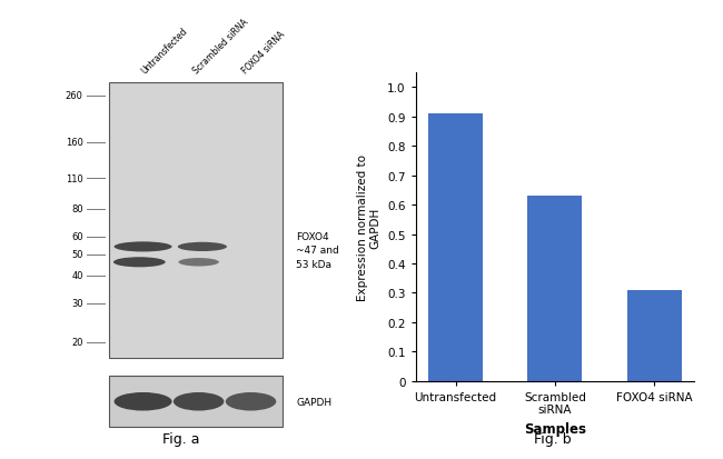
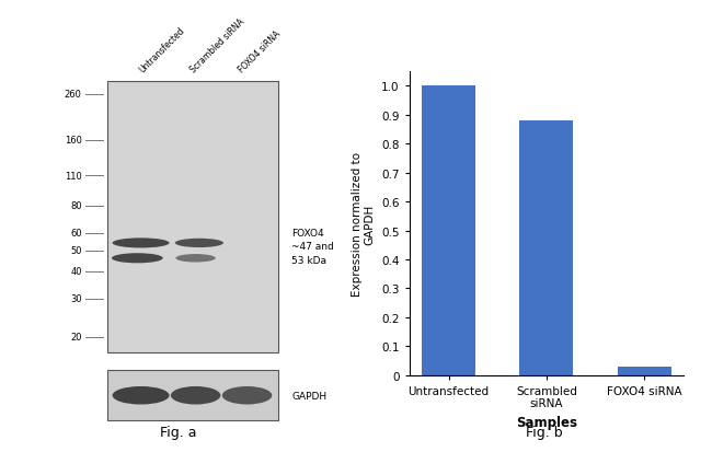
Untransfected: 0.91 -> 1.00
Scrambled siRNA: 0.63 -> 0.88
FOXO4 siRNA: 0.31 -> 0.03
